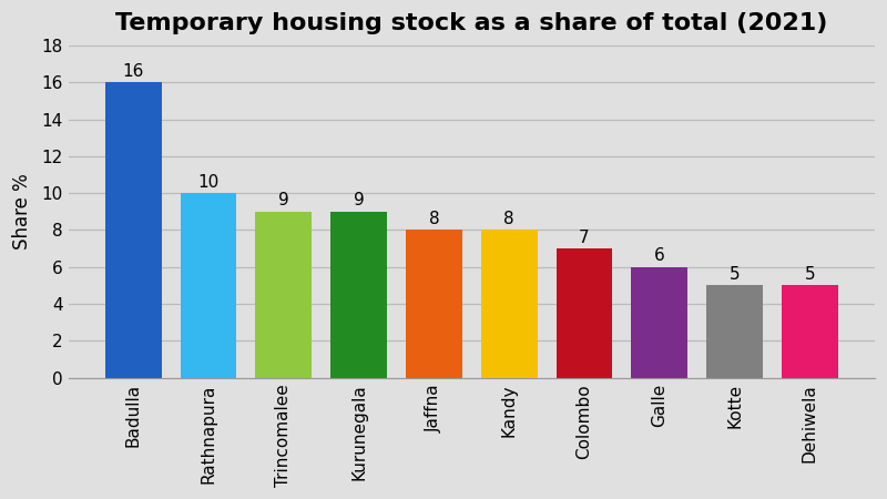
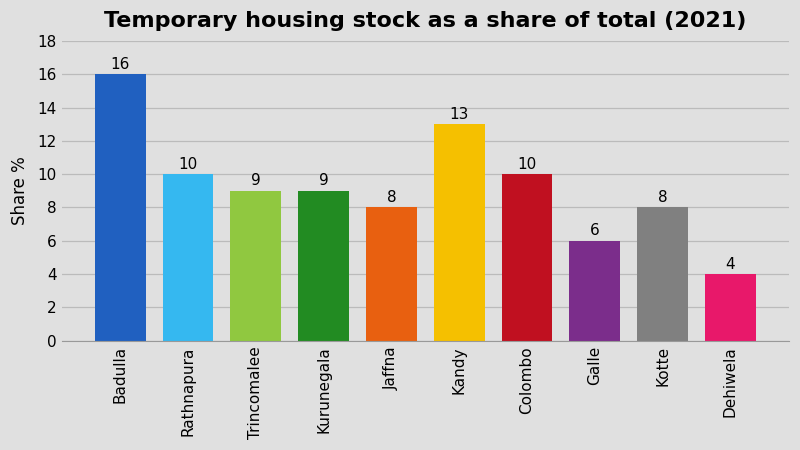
Kandy: 8 -> 13
Colombo: 7 -> 10
Kotte: 5 -> 8
Dehiwela: 5 -> 4
